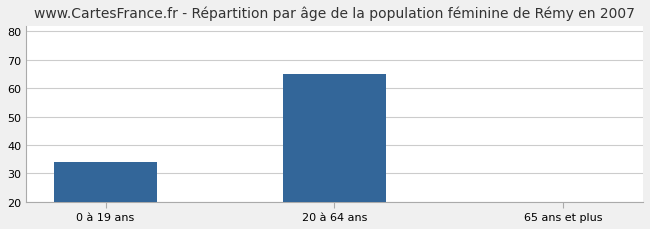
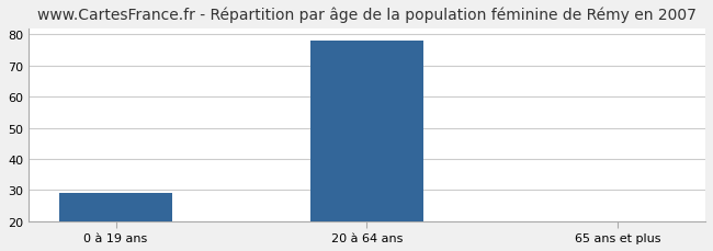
0 à 19 ans: 34 -> 29
20 à 64 ans: 65 -> 78
